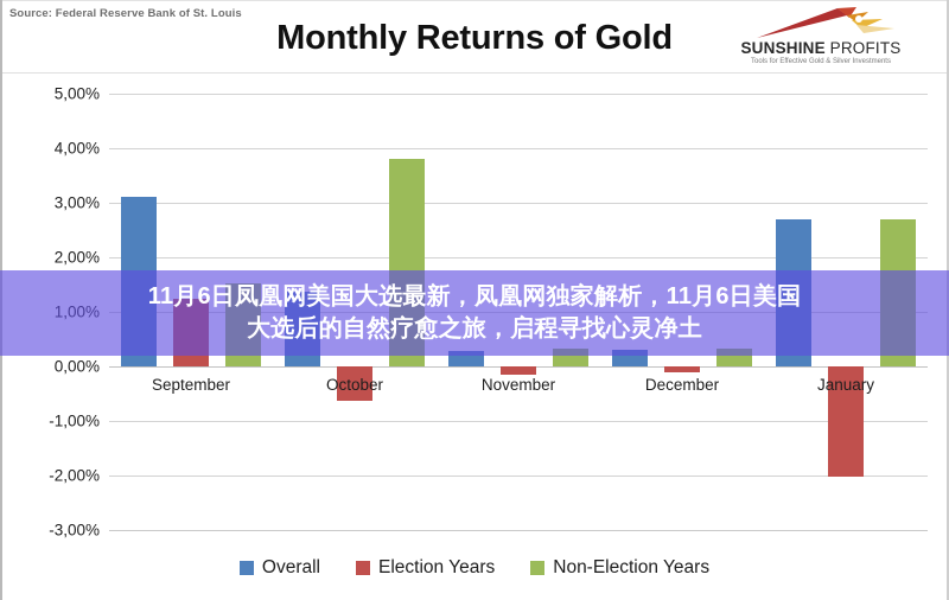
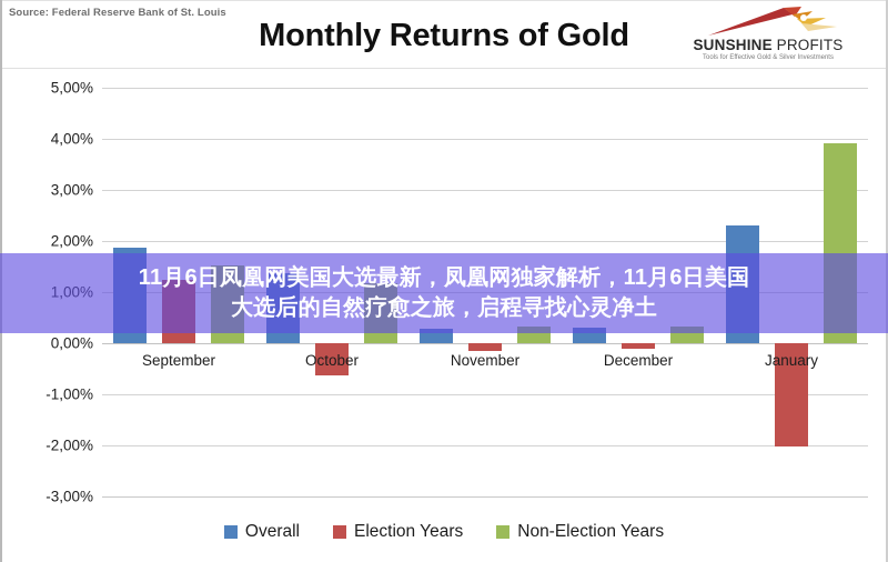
Overall/September: 3,1% -> 1,9%
Non-Election Years/October: 3,8% -> 1,2%
Overall/January: 2,7% -> 2,3%
Non-Election Years/January: 2,7% -> 3,9%
